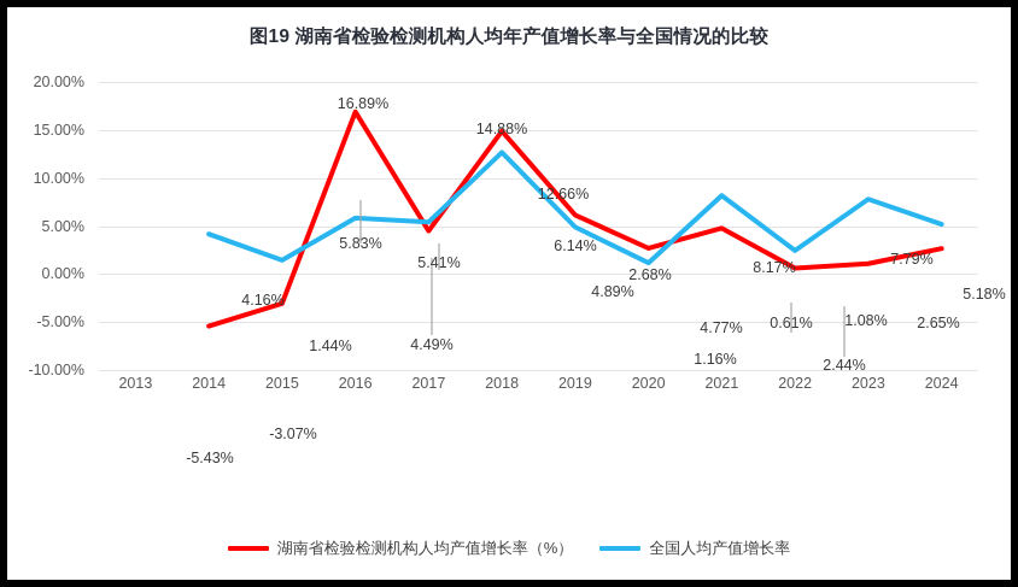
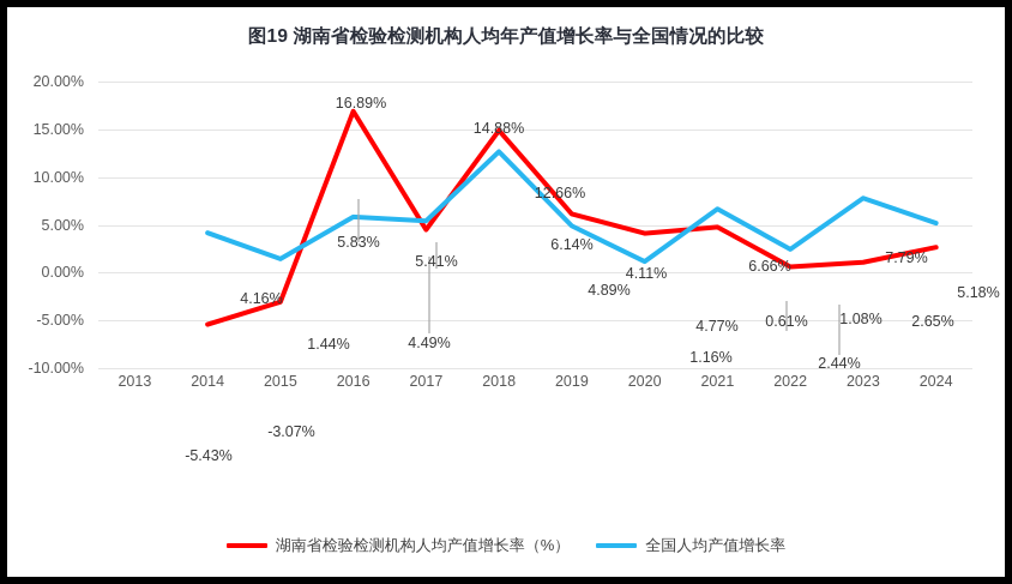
湖南省检验检测机构人均产值增长率（%）/2020: 2.68% -> 4.11%
全国人均产值增长率/2021: 8.17% -> 6.66%
